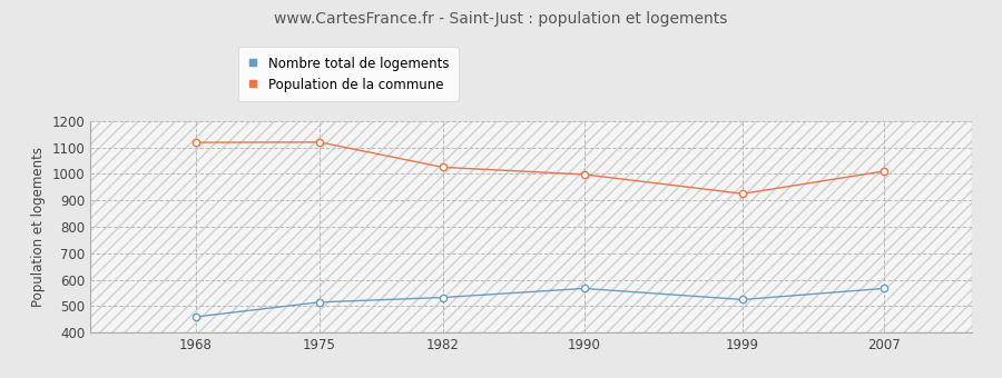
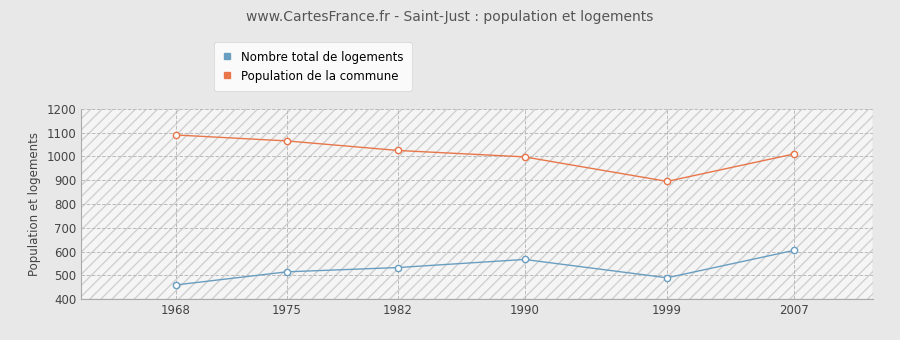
Population de la commune/1968: 1119 -> 1090
Population de la commune/1975: 1120 -> 1065
Nombre total de logements/1999: 525 -> 490
Population de la commune/1999: 925 -> 895
Nombre total de logements/2007: 567 -> 605
